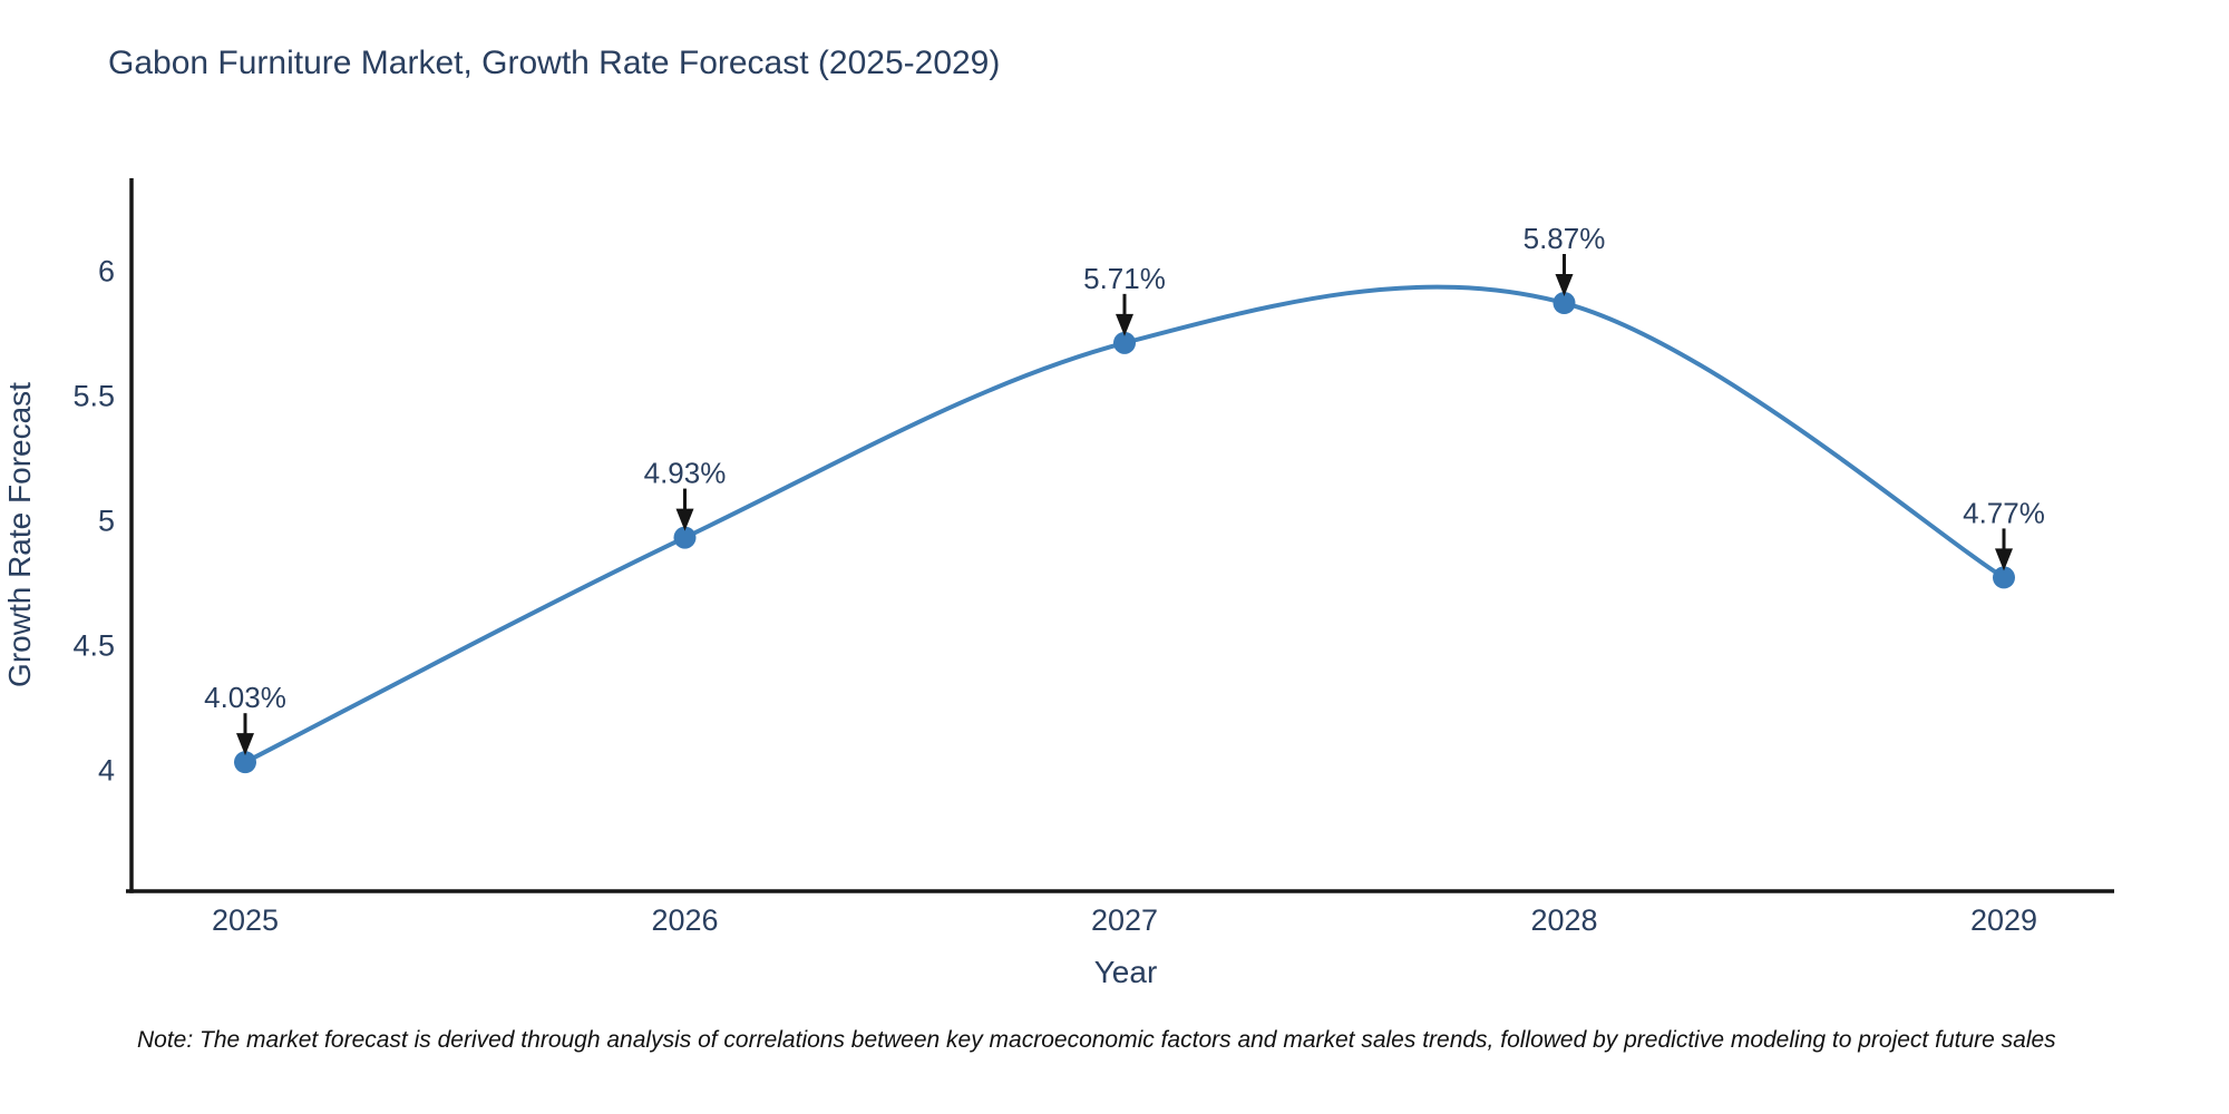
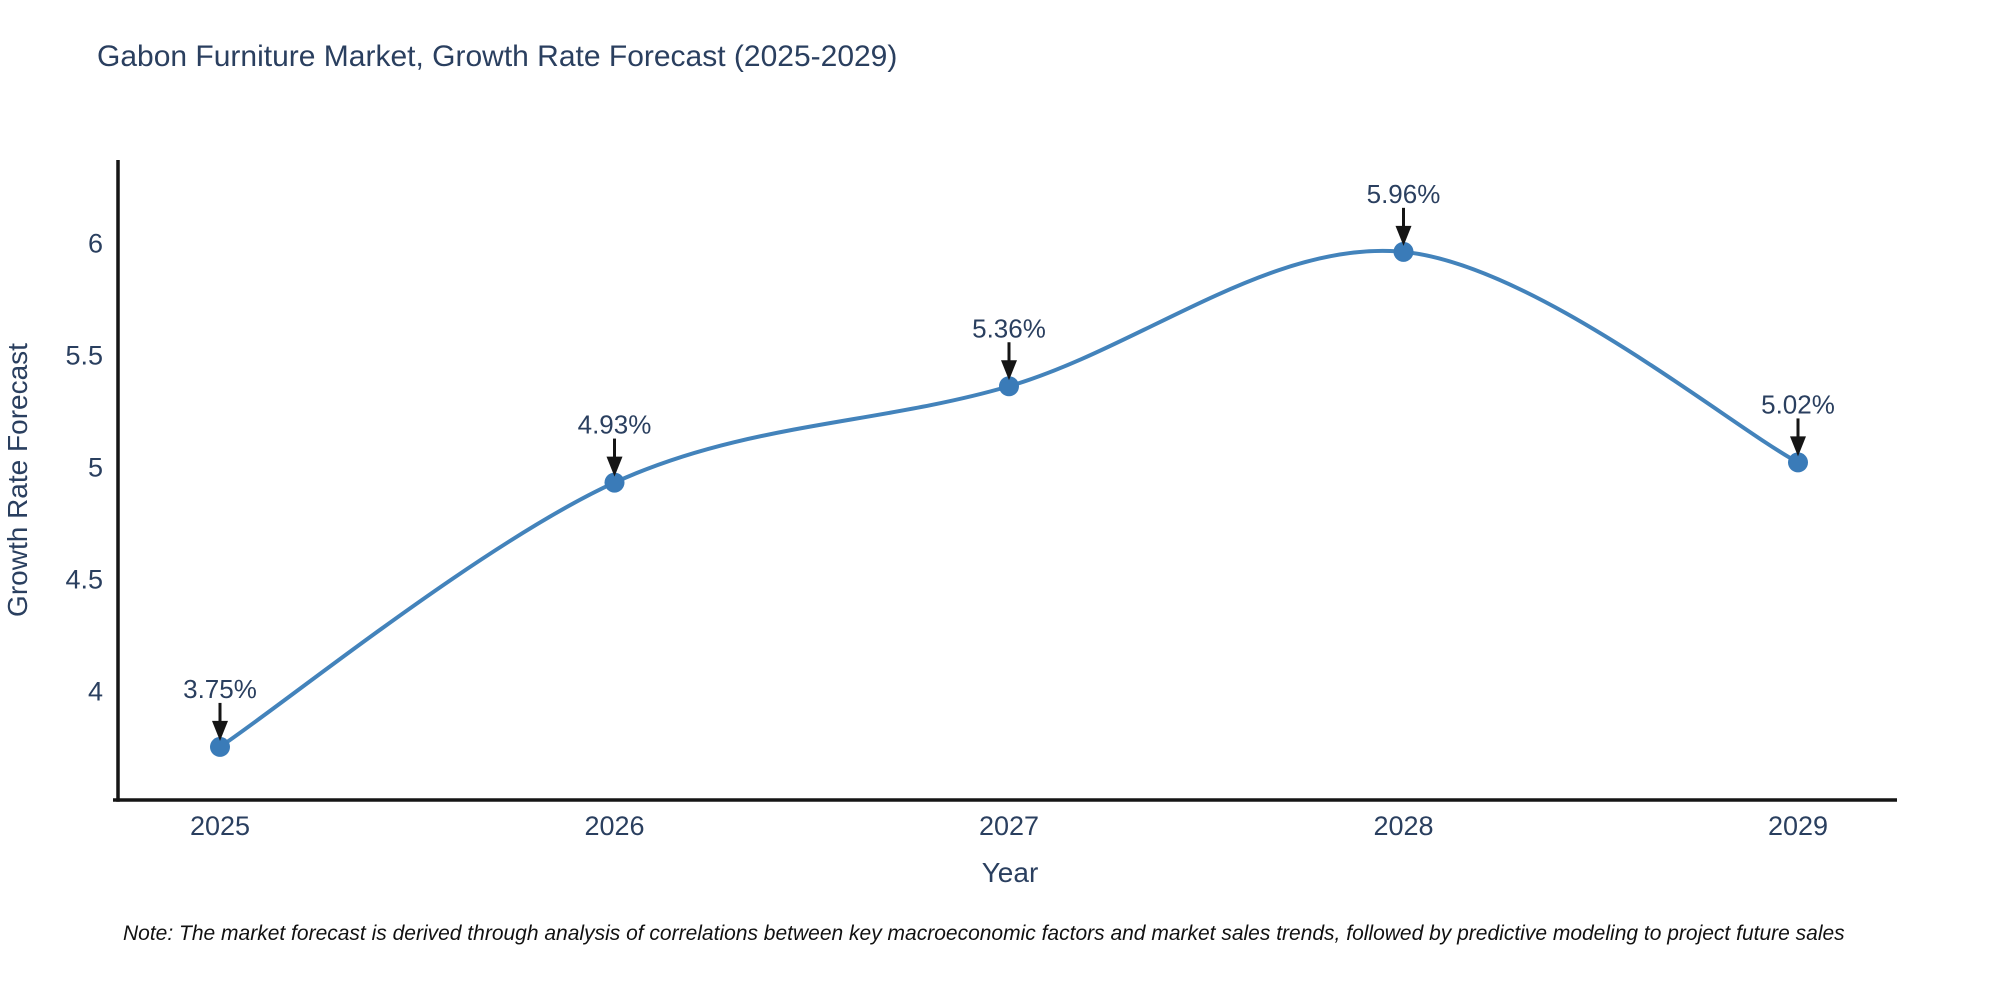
2025: 4.03% -> 3.75%
2027: 5.71% -> 5.36%
2028: 5.87% -> 5.96%
2029: 4.77% -> 5.02%
